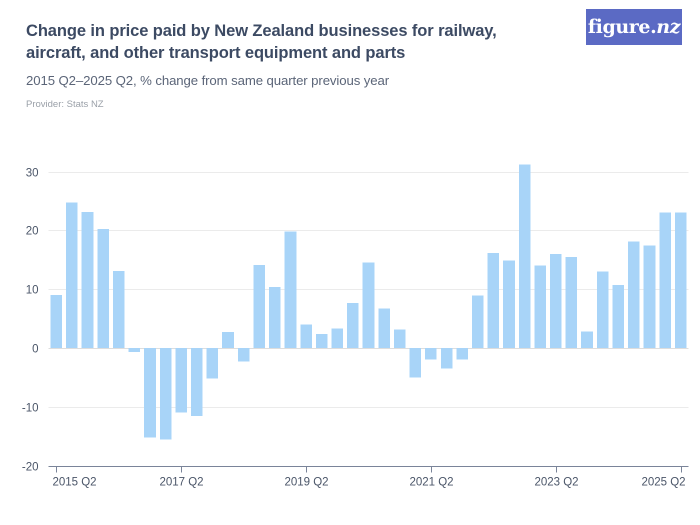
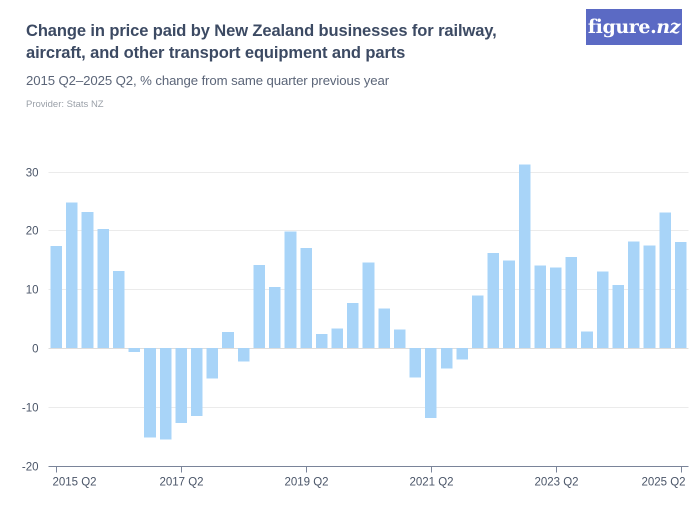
2015 Q2: 9 -> 17
2017 Q2: -11 -> -13
2019 Q2: 4 -> 17
2021 Q2: -2 -> -12
2023 Q2: 16 -> 14
2025 Q2: 23 -> 18
